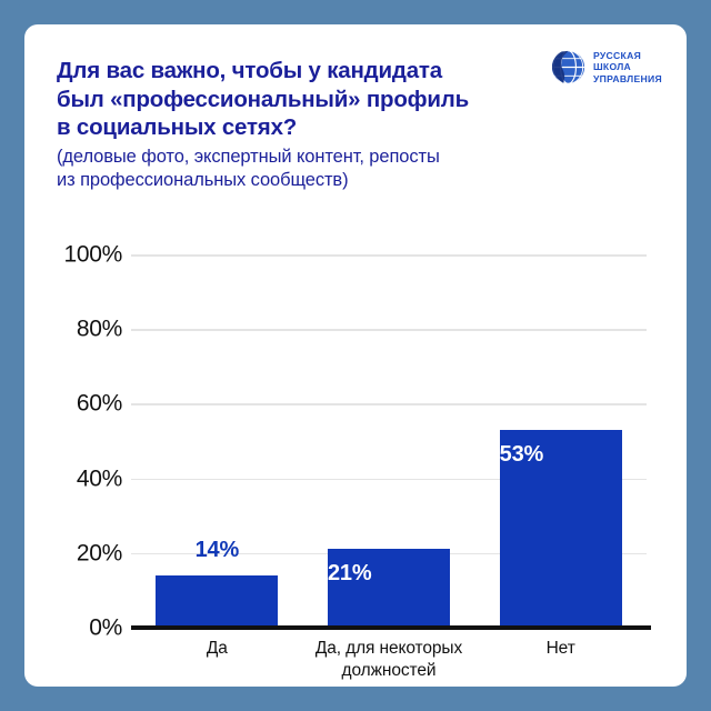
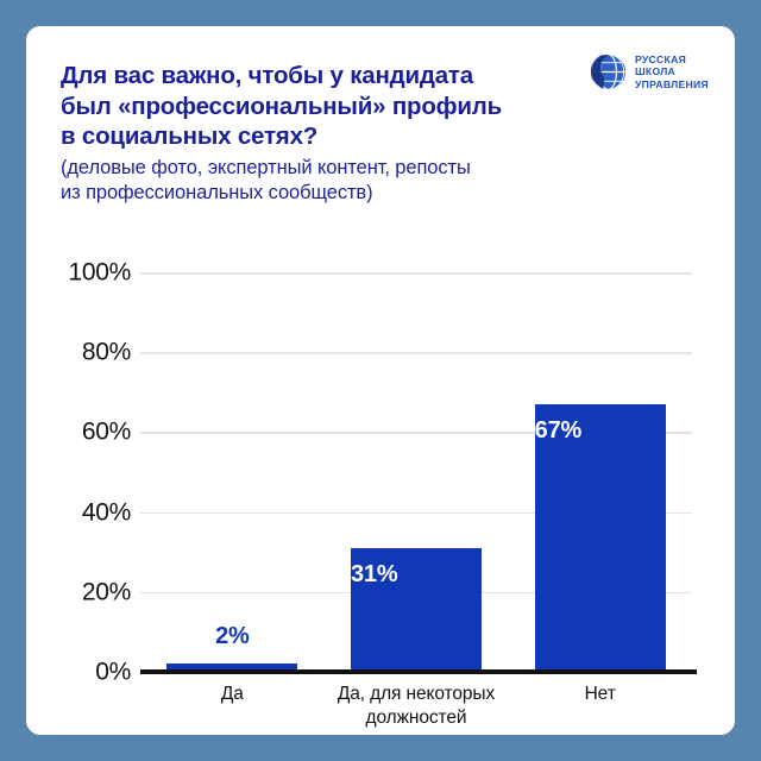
Да: 14% -> 2%
Да, для некоторых должностей: 21% -> 31%
Нет: 53% -> 67%
